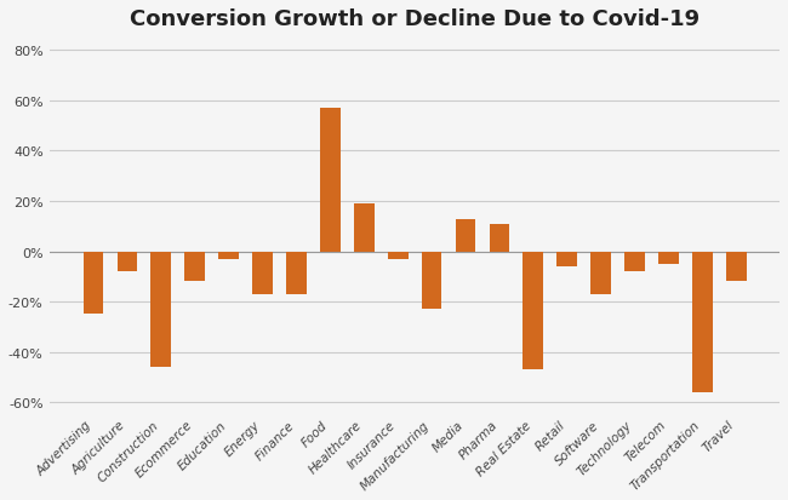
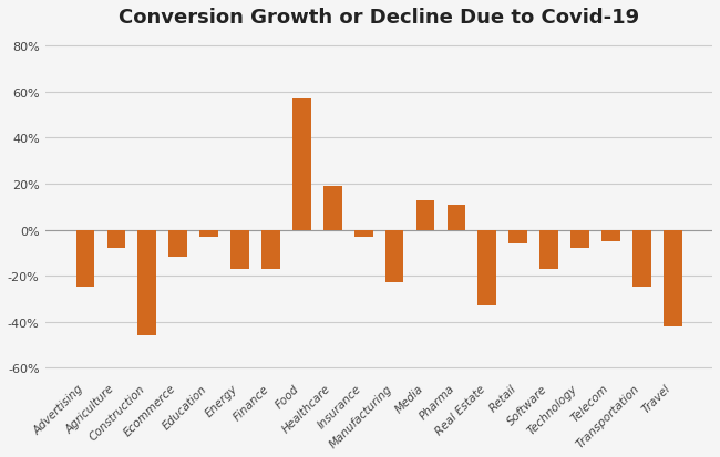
Real Estate: -47% -> -33%
Transportation: -56% -> -25%
Travel: -12% -> -42%
